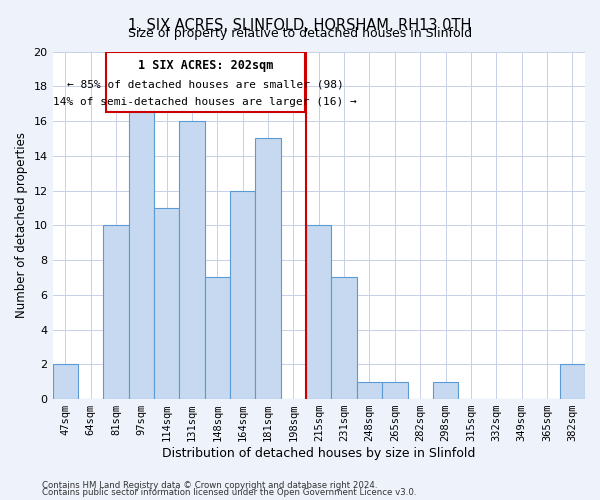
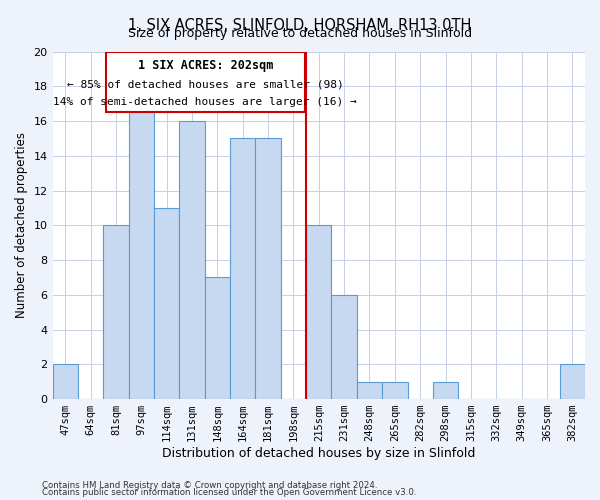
164sqm: 12 -> 15
231sqm: 7 -> 6
